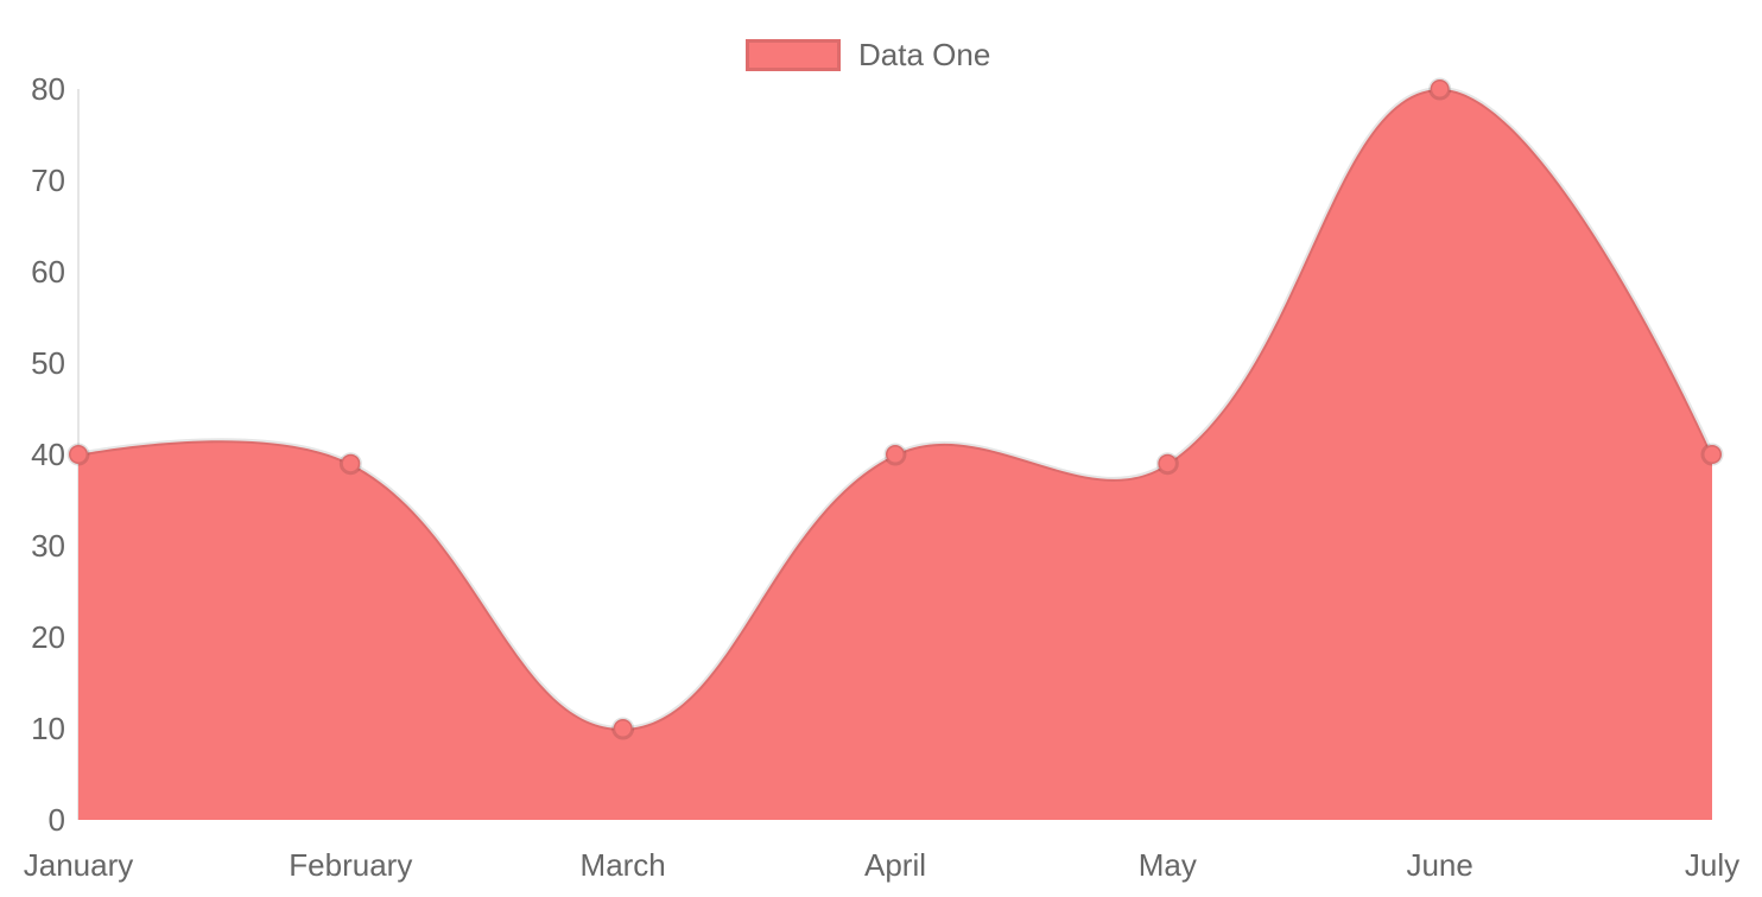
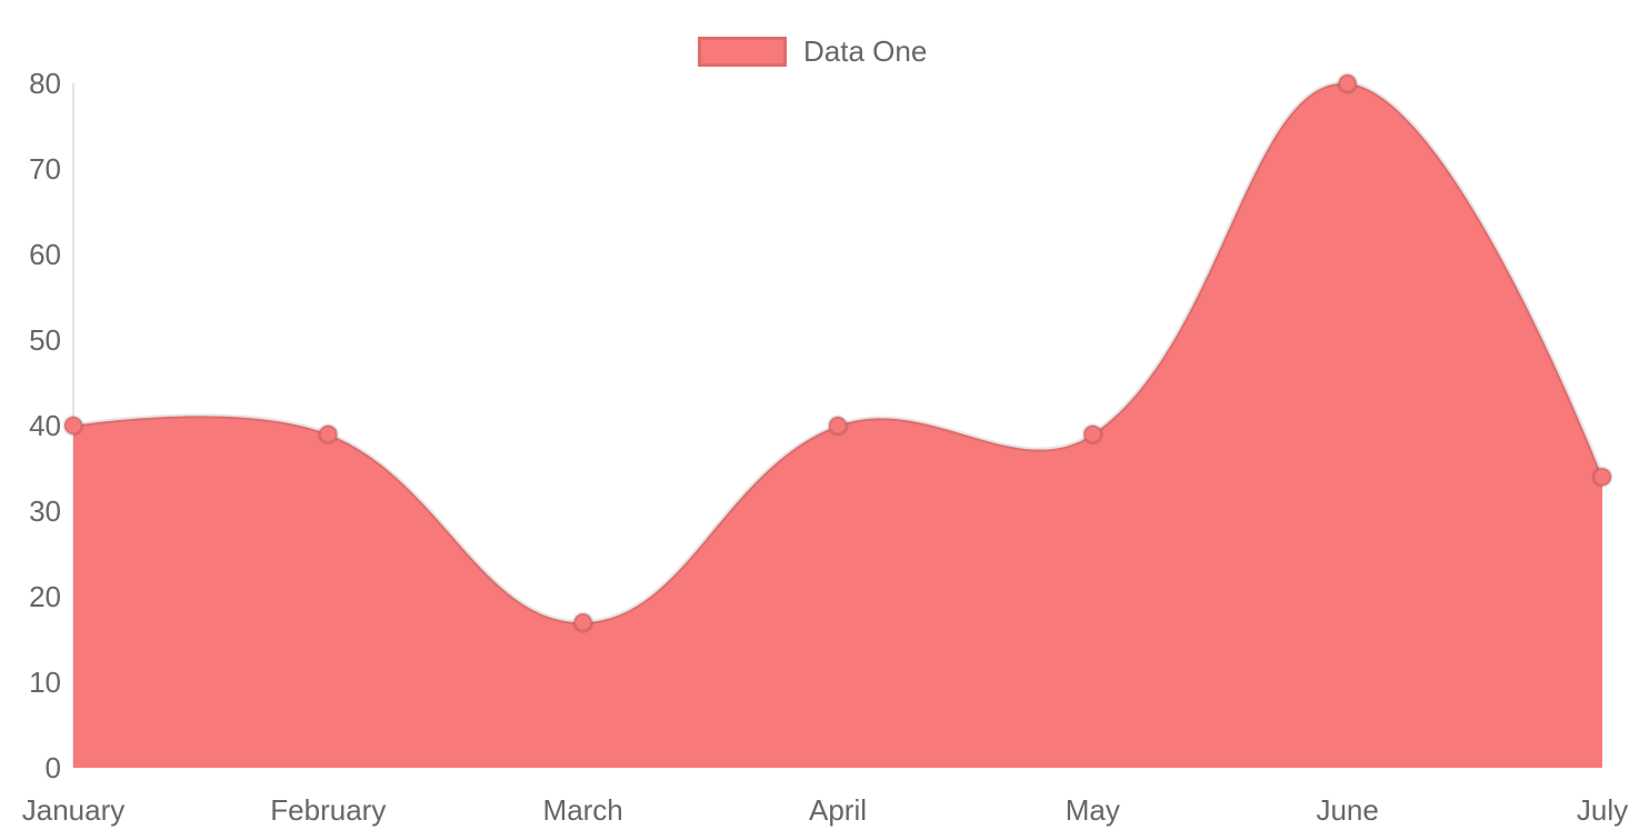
March: 10 -> 17
July: 40 -> 34
